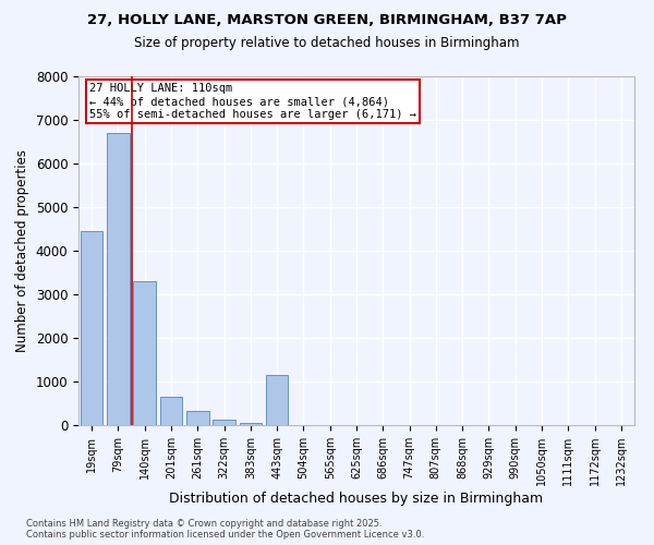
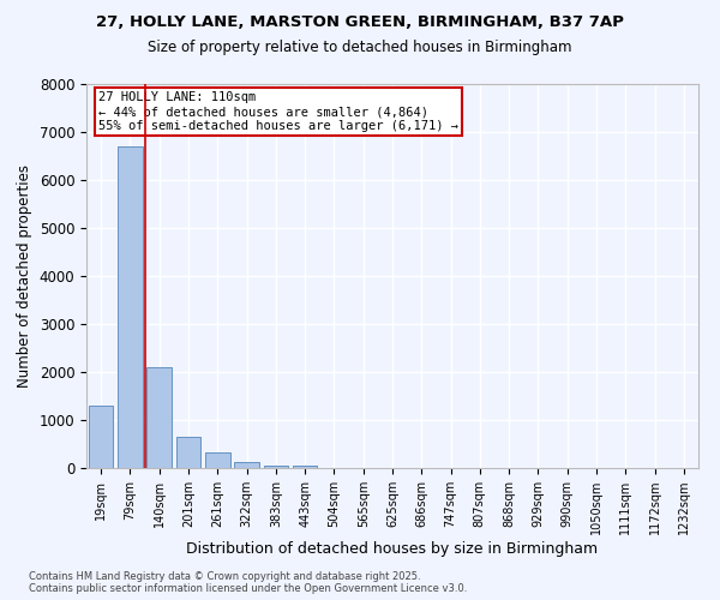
19sqm: 4450 -> 1300
140sqm: 3300 -> 2100
443sqm: 1150 -> 50
